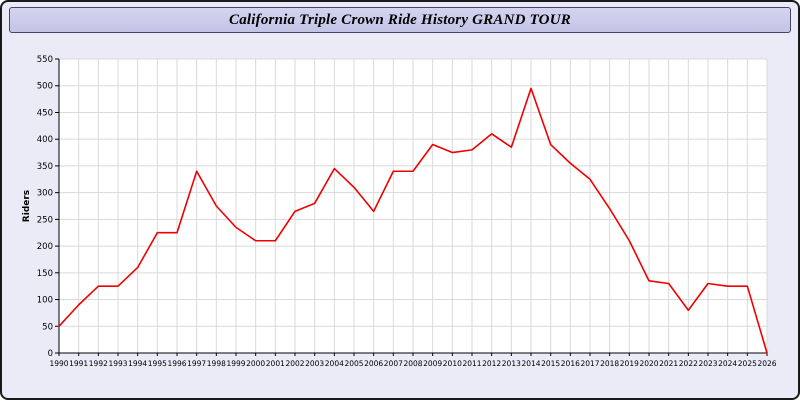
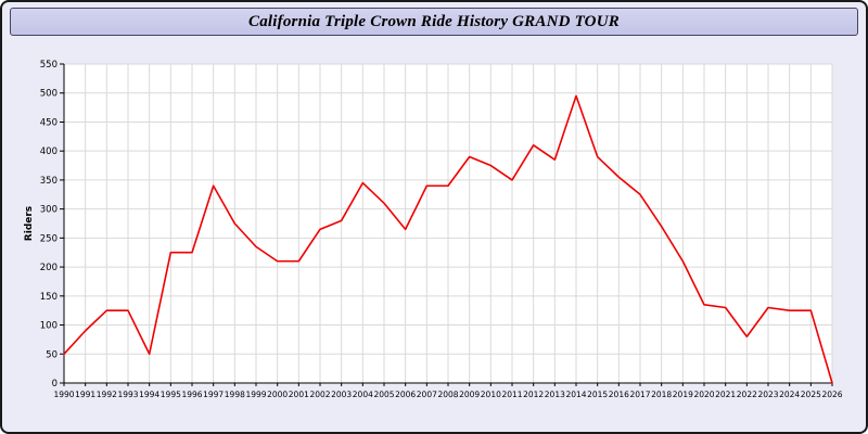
1994: 160 -> 50
2011: 380 -> 350
